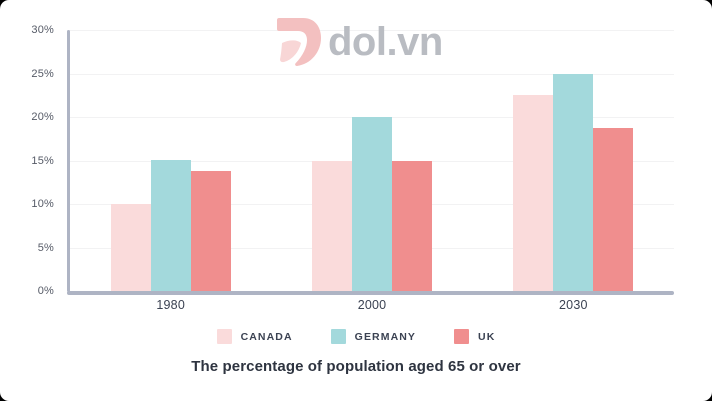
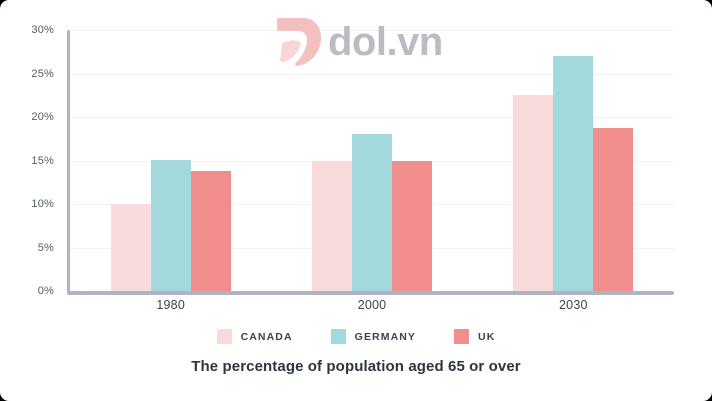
GERMANY/2000: 20% -> 18%
GERMANY/2030: 25% -> 27%
